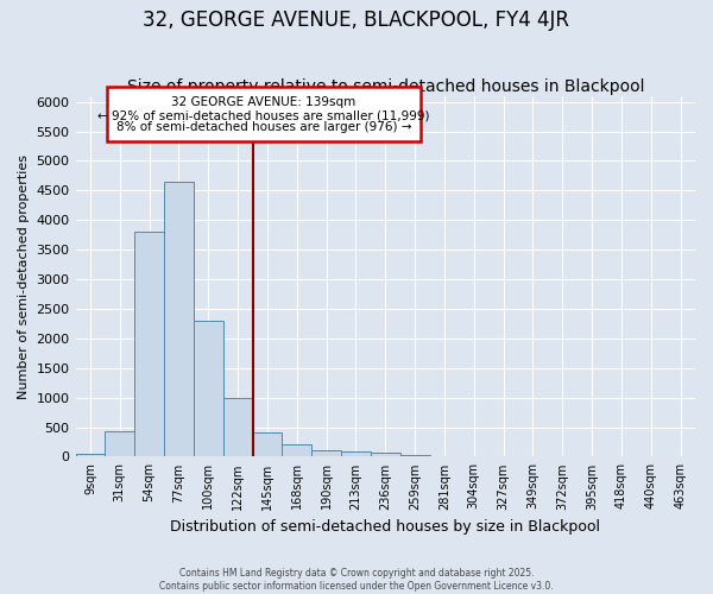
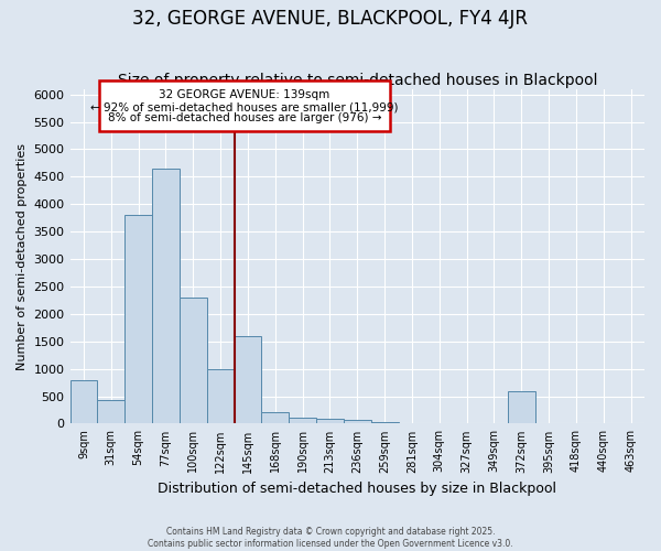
9sqm: 50 -> 800
145sqm: 420 -> 1600
372sqm: 0 -> 600
